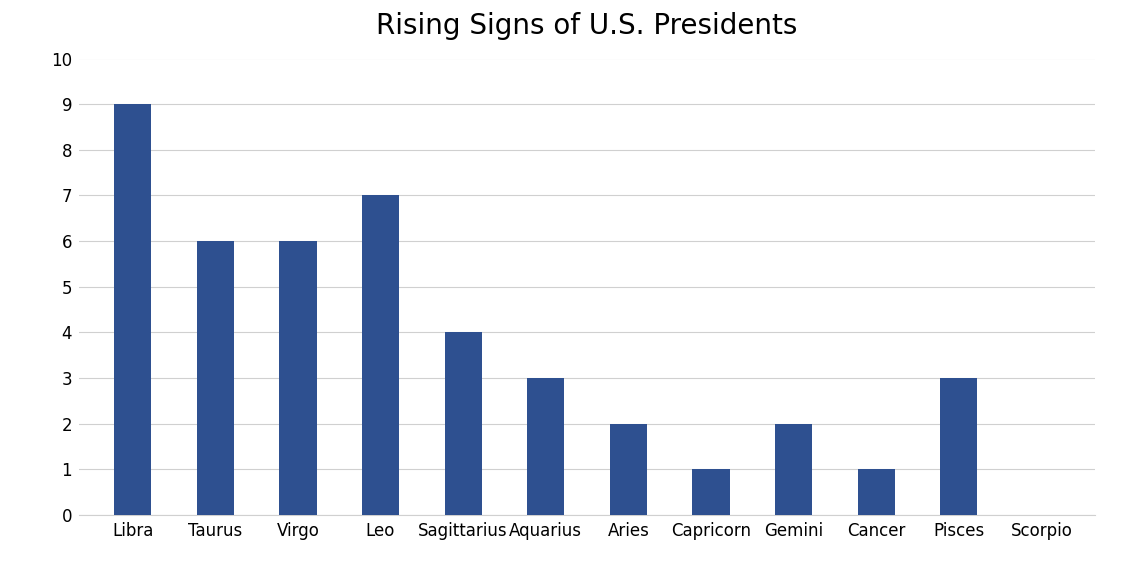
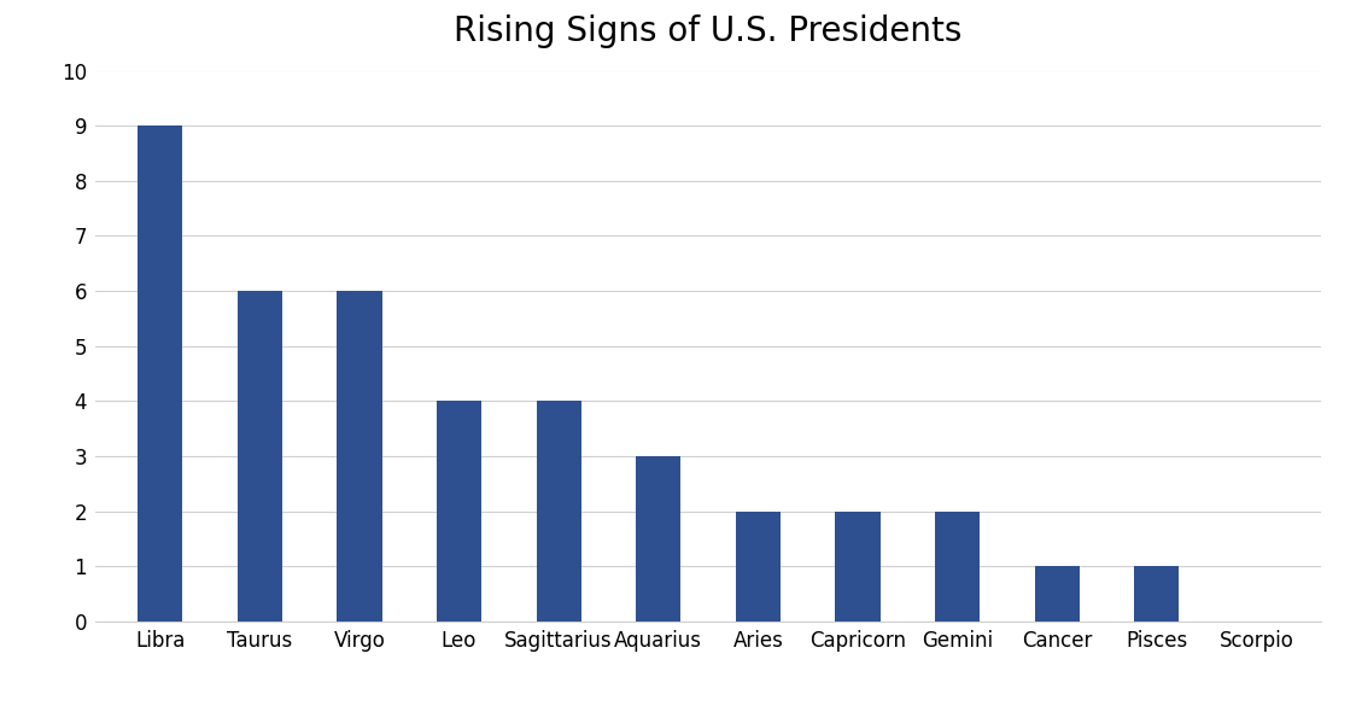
Leo: 7 -> 4
Capricorn: 1 -> 2
Pisces: 3 -> 1
